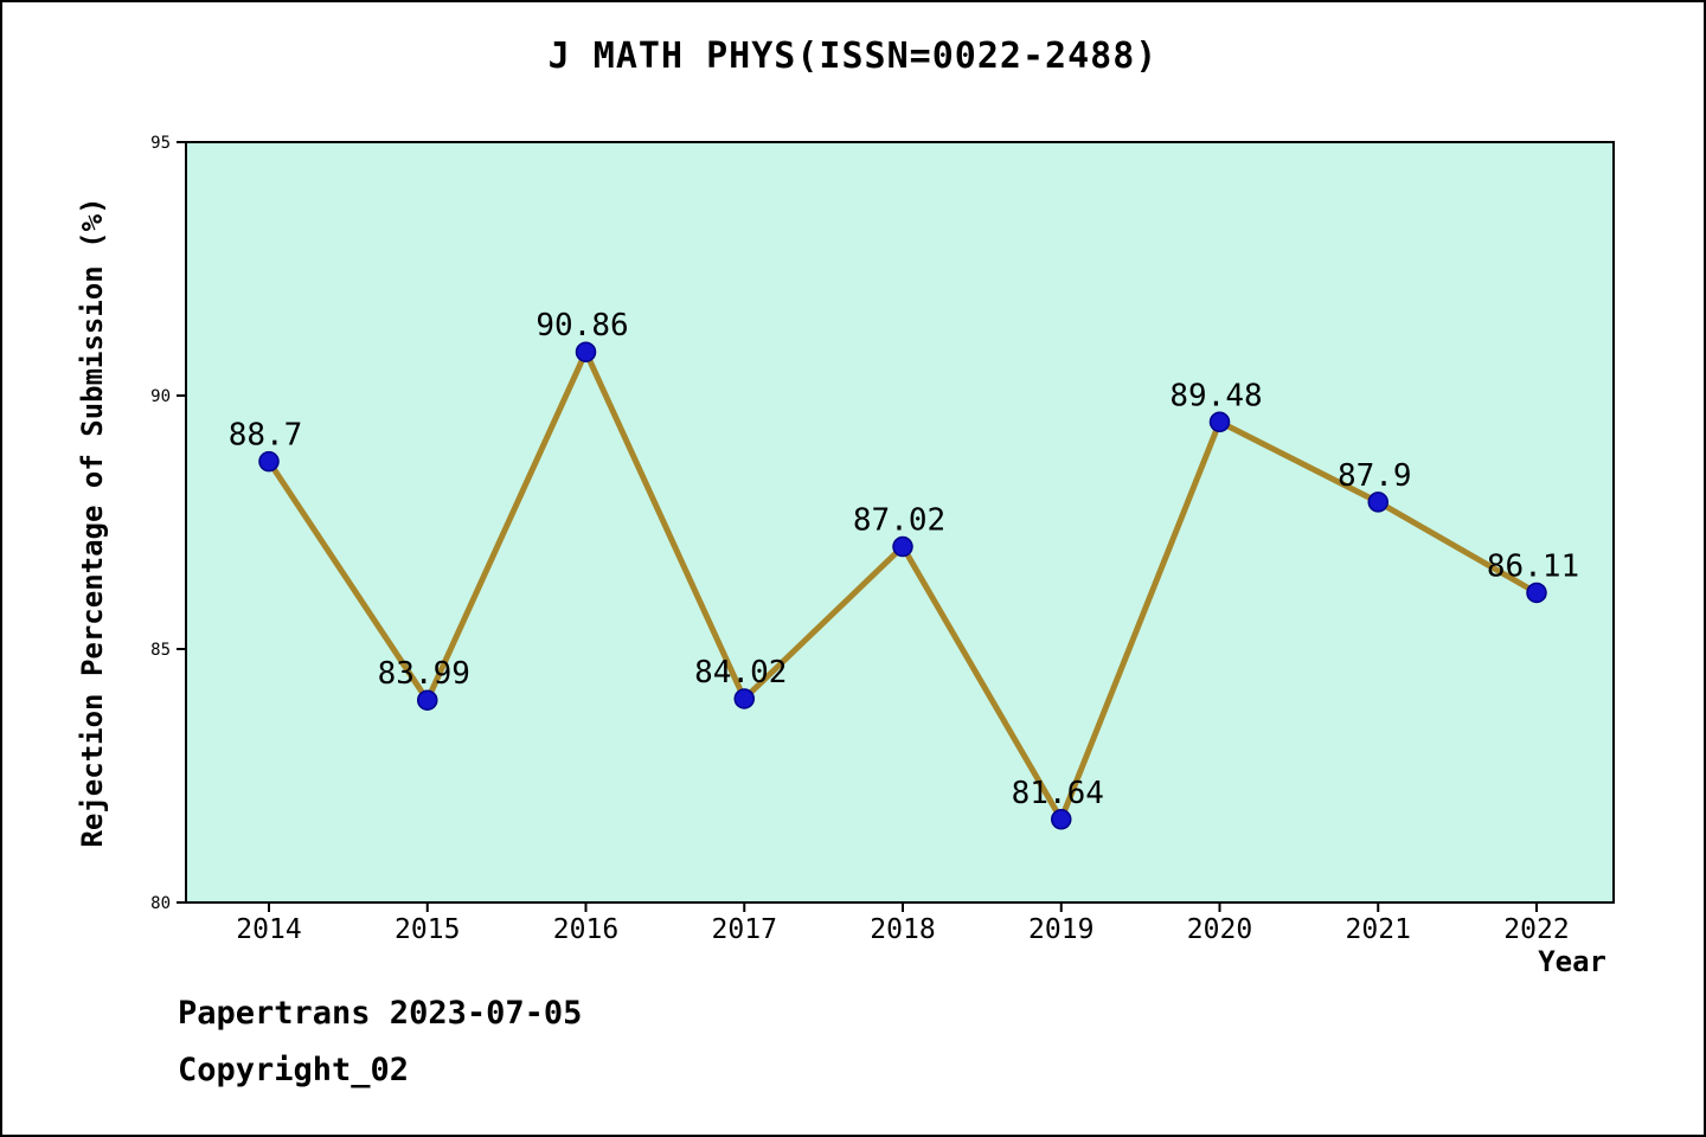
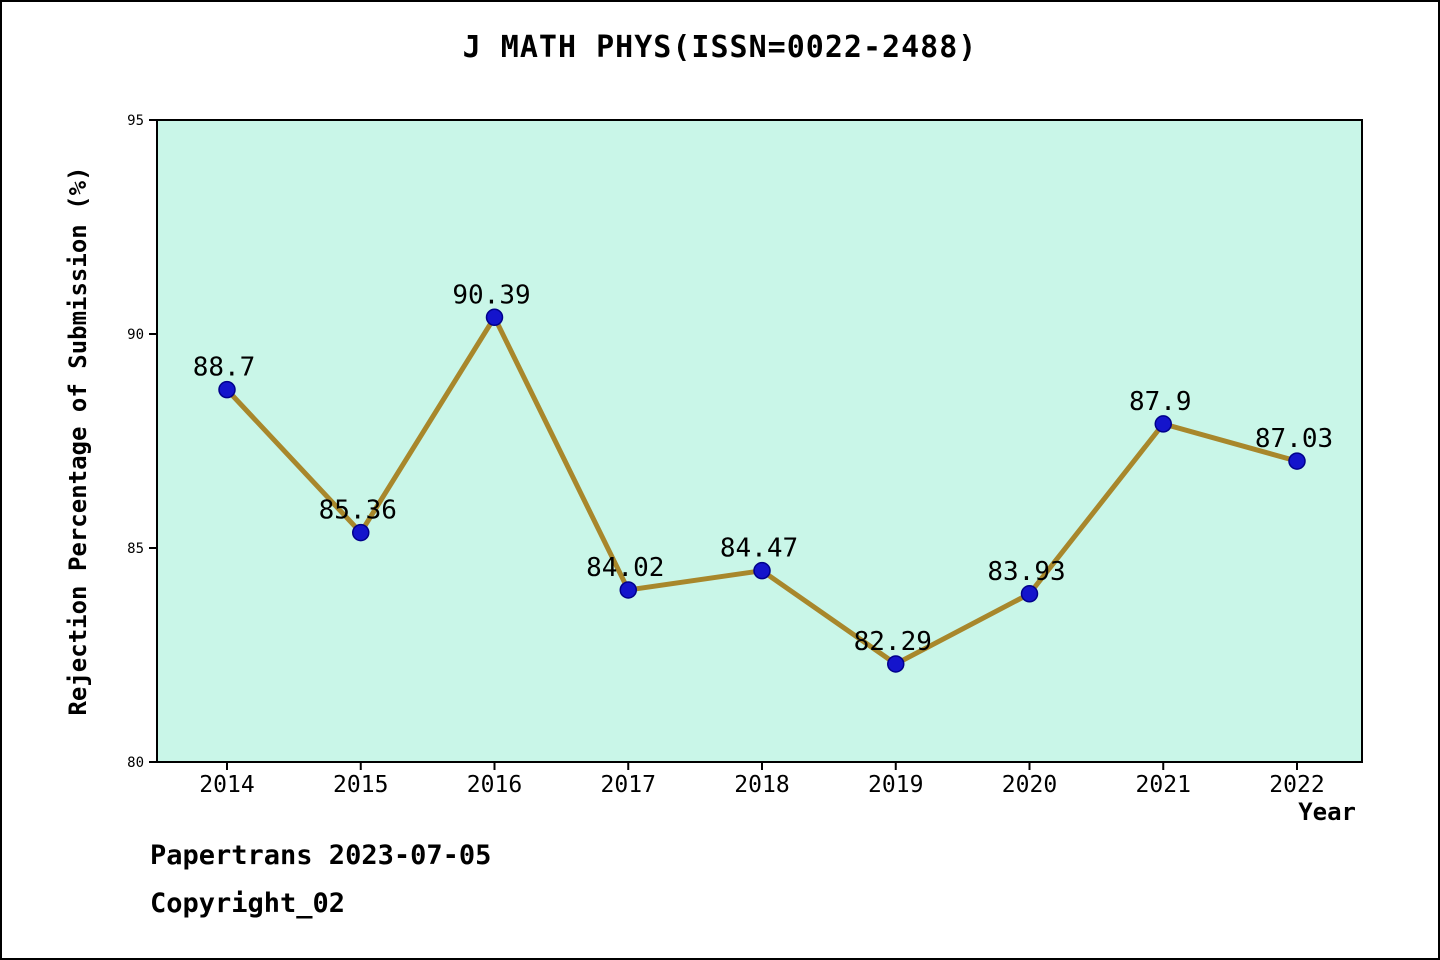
2015: 83.99 -> 85.36
2016: 90.86 -> 90.39
2018: 87.02 -> 84.47
2019: 81.64 -> 82.29
2020: 89.48 -> 83.93
2022: 86.11 -> 87.03
